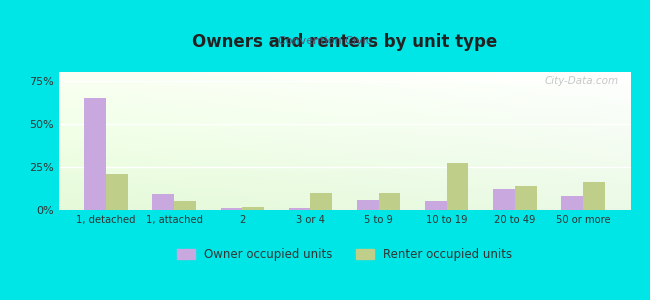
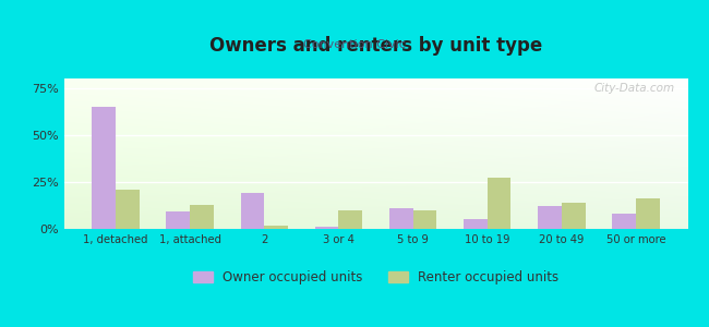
Renter occupied units/1, attached: 5% -> 13%
Owner occupied units/2: 1% -> 19%
Owner occupied units/5 to 9: 6% -> 11%
